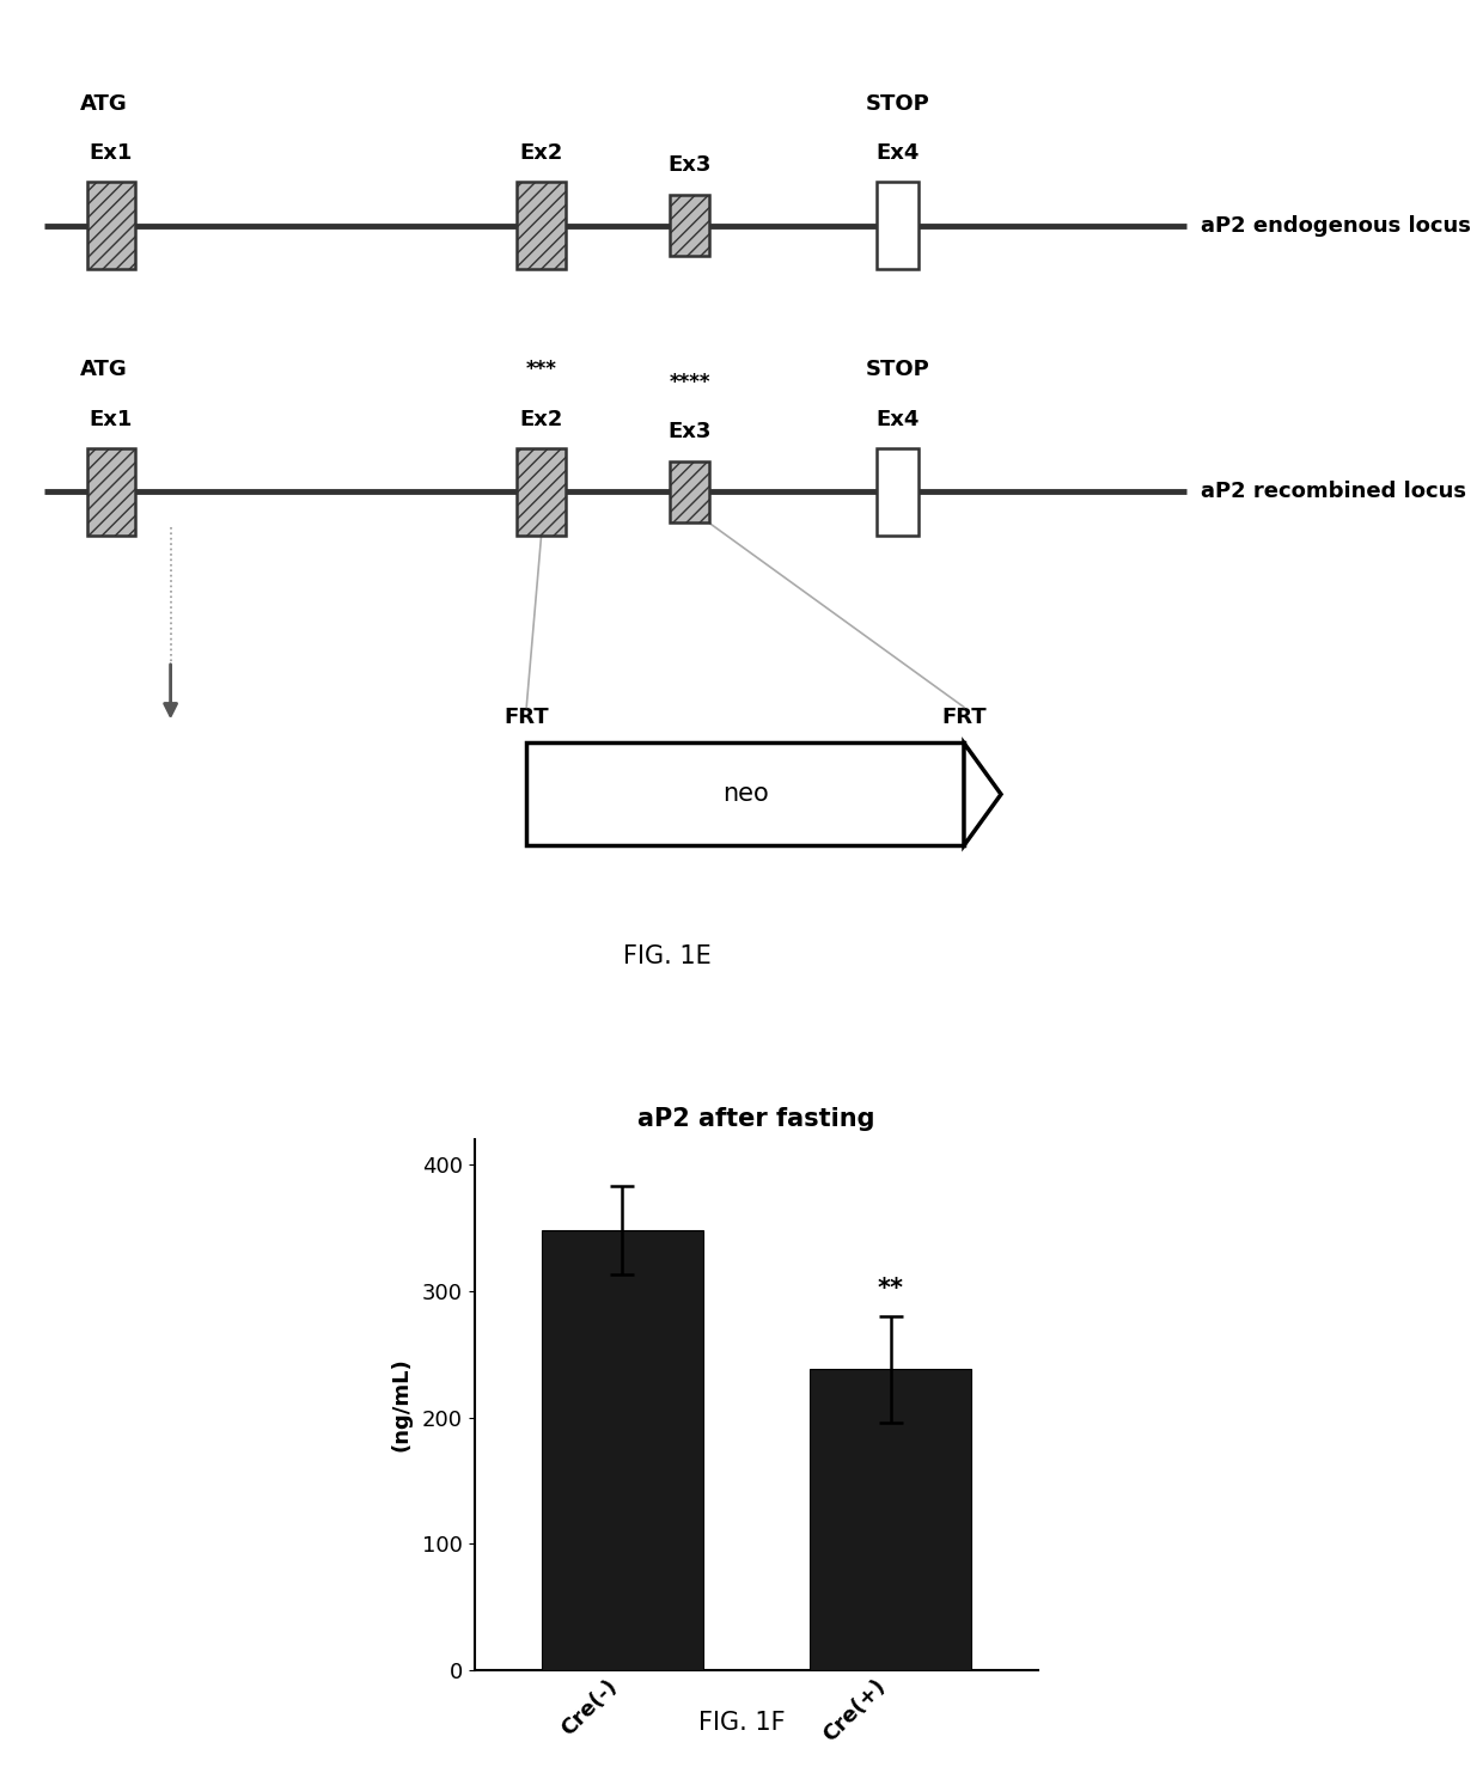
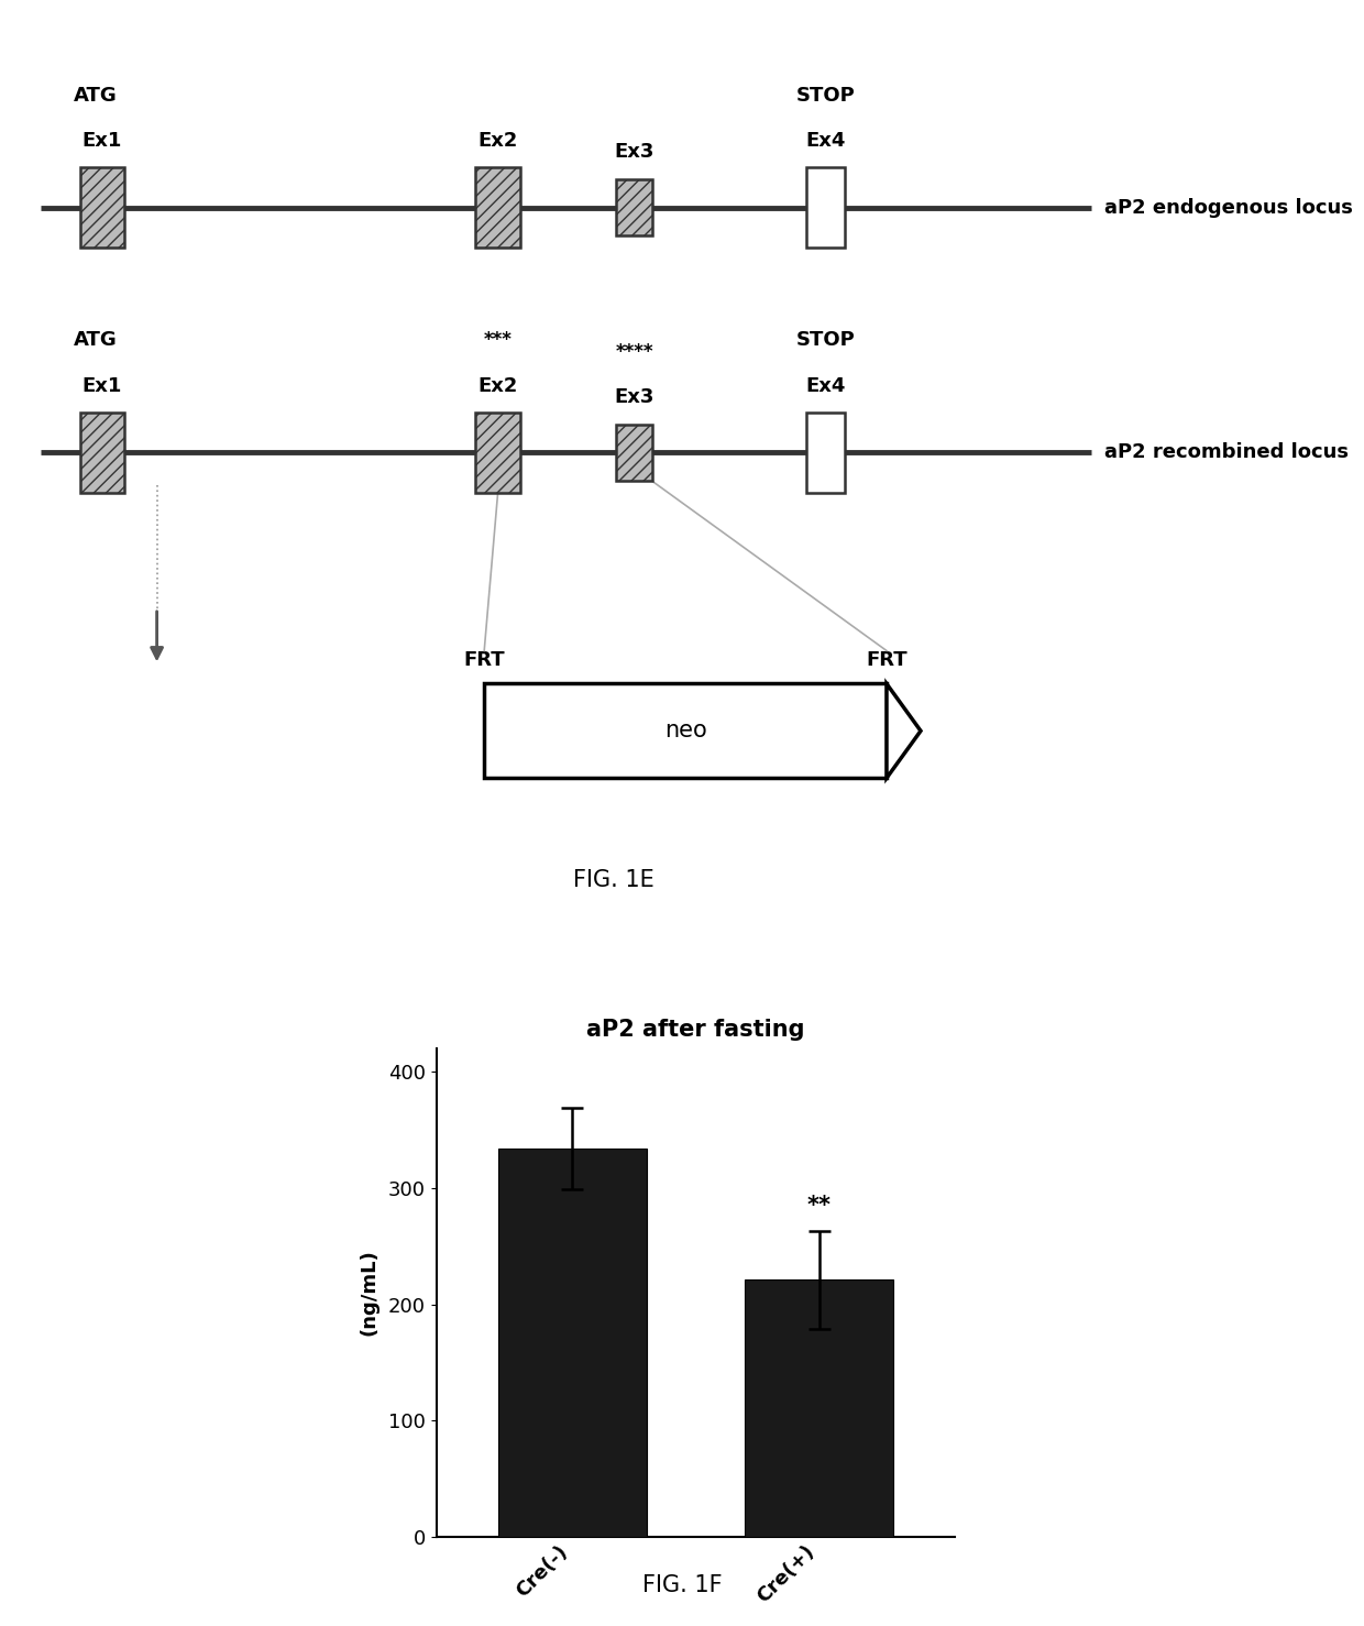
Cre(-): 348 -> 334
Cre(+): 238 -> 221
